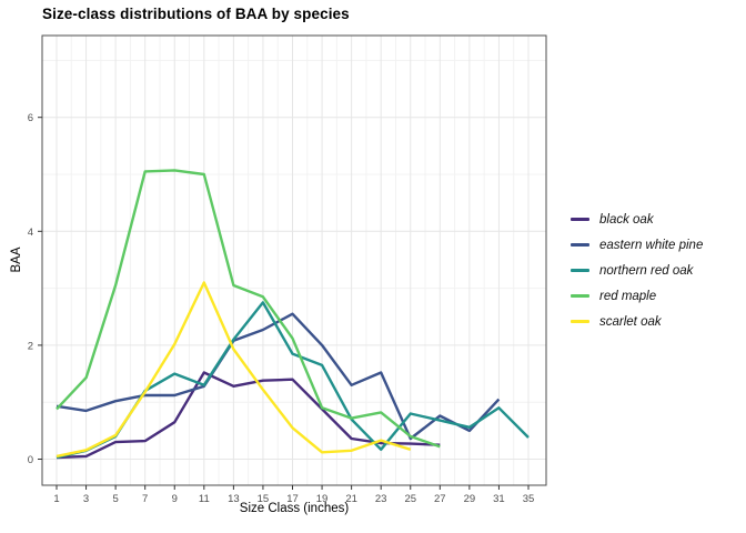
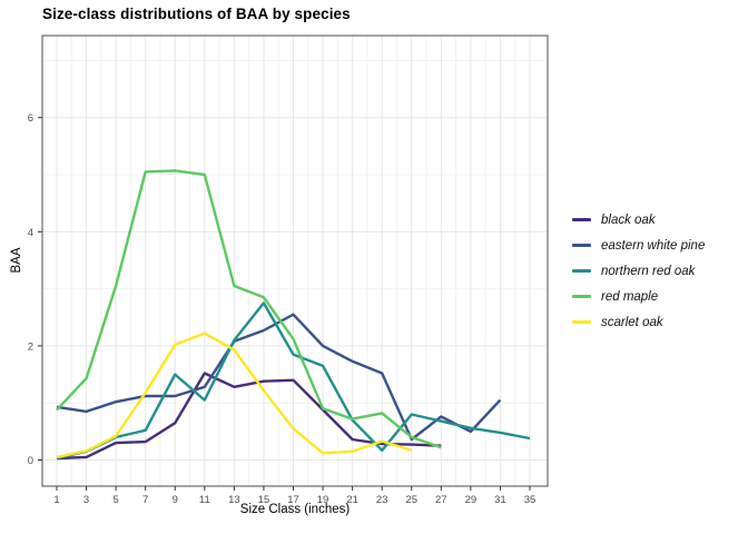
northern red oak/7: 1.2 -> 0.5
northern red oak/11: 1.3 -> 1.1
scarlet oak/11: 3.1 -> 2.2
eastern white pine/21: 1.3 -> 1.7
northern red oak/31: 0.9 -> 0.5
